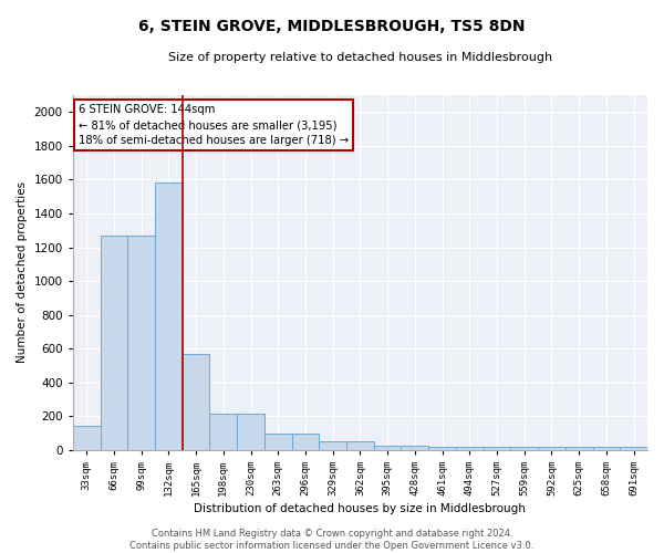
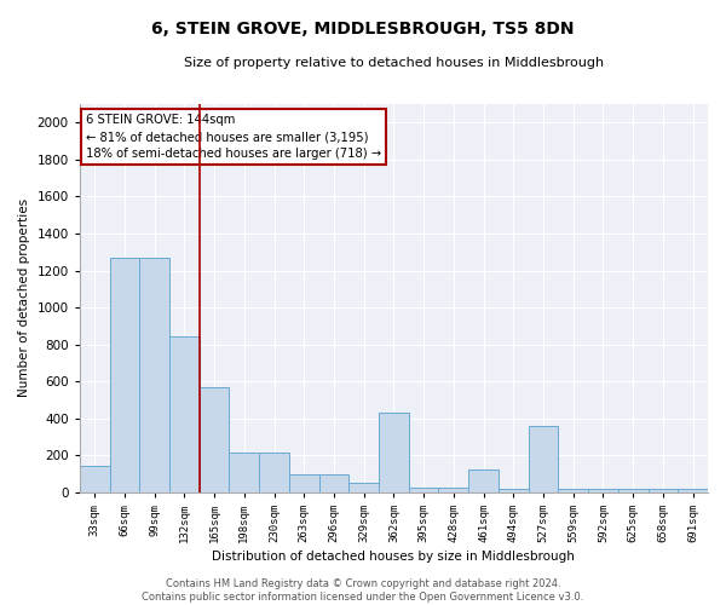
132sqm: 1580 -> 840
362sqm: 50 -> 430
461sqm: 20 -> 120
527sqm: 20 -> 360
